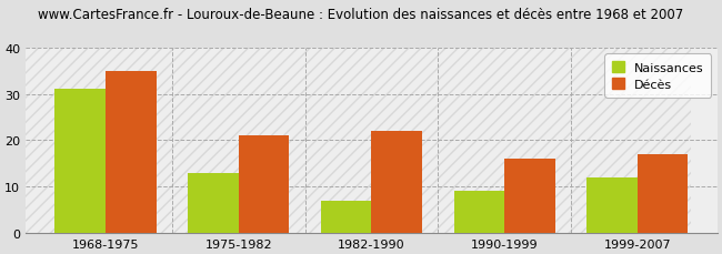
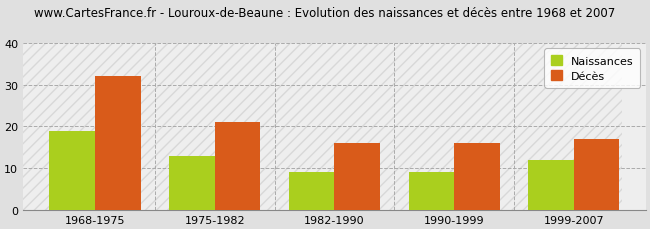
Naissances/1968-1975: 31 -> 19
Décès/1968-1975: 35 -> 32
Naissances/1982-1990: 7 -> 9
Décès/1982-1990: 22 -> 16
